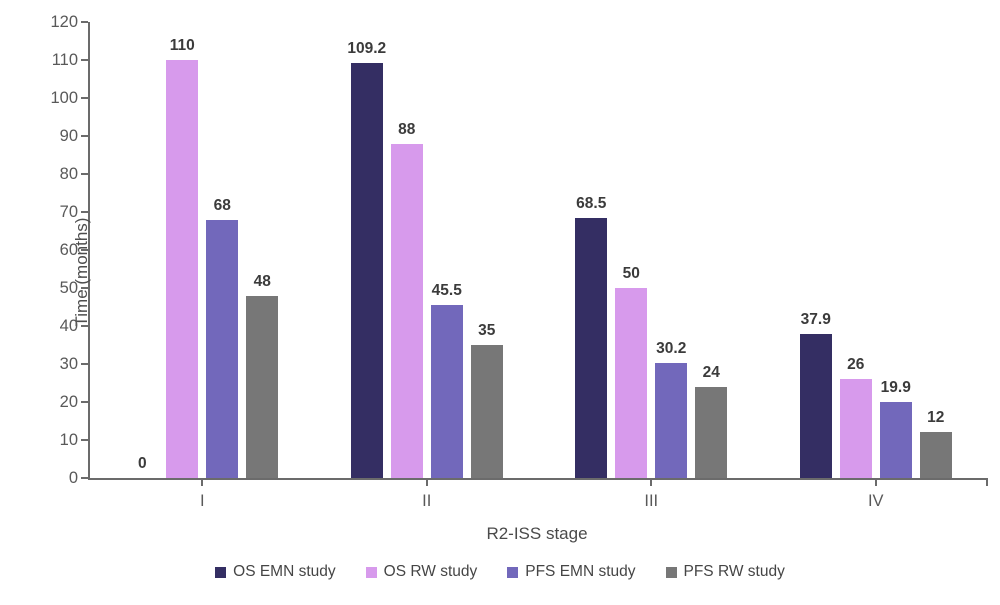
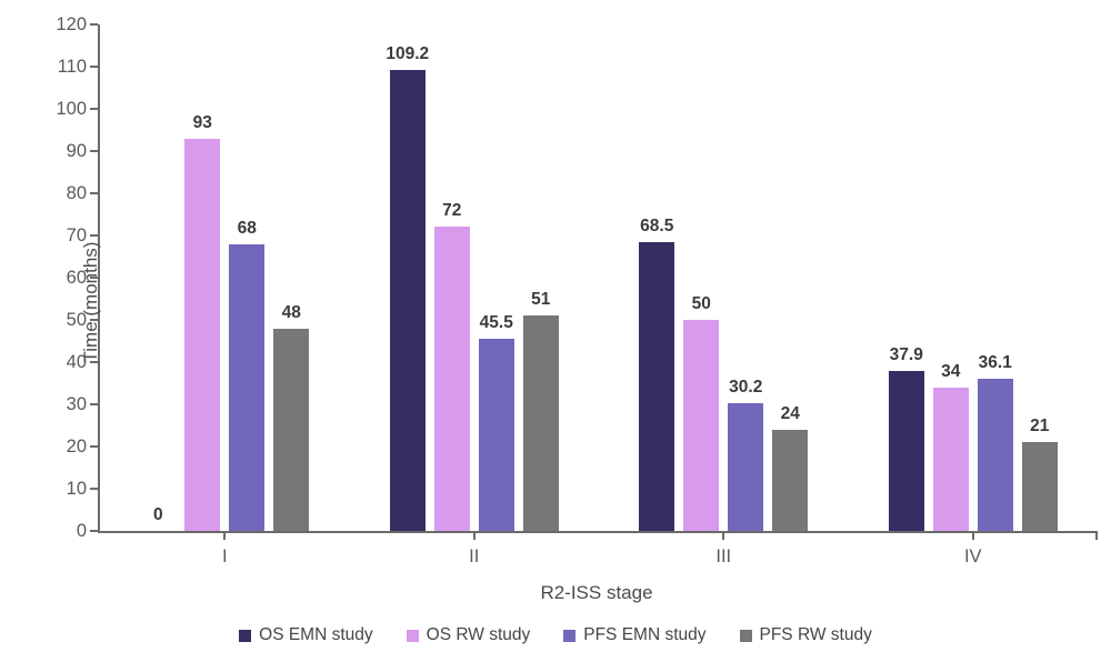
OS RW study/I: 110 -> 93
OS RW study/II: 88 -> 72
PFS RW study/II: 35 -> 51
OS RW study/IV: 26 -> 34
PFS EMN study/IV: 19.9 -> 36.1
PFS RW study/IV: 12 -> 21
